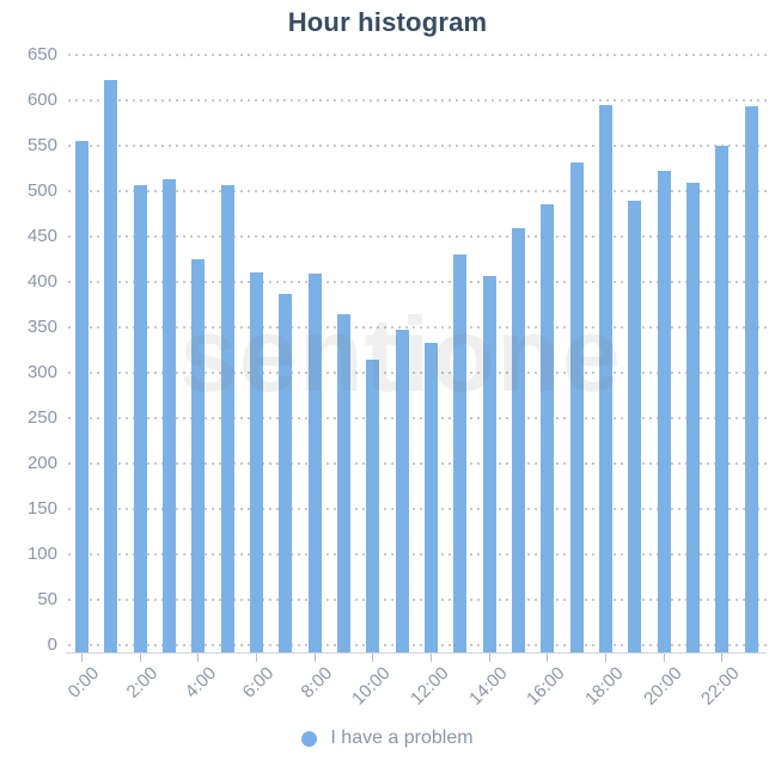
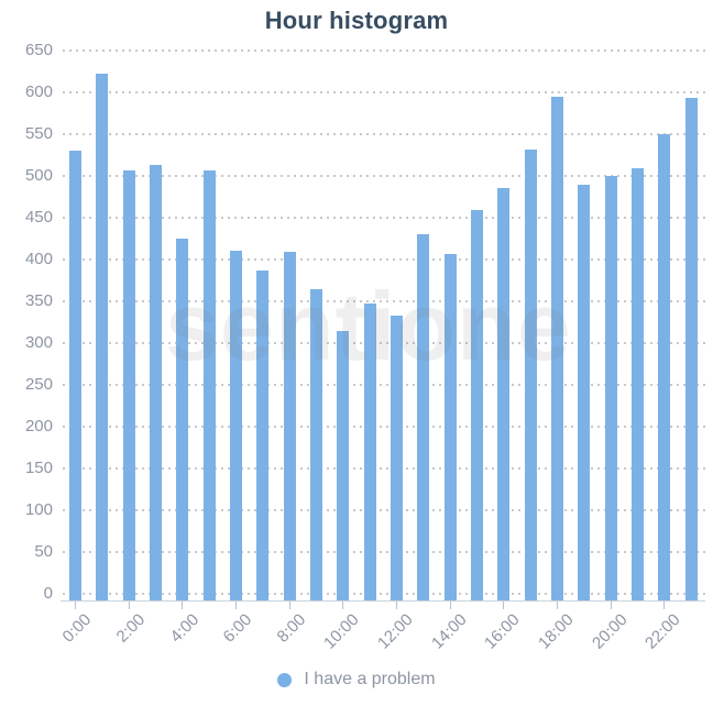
0:00: 560 -> 530
20:00: 520 -> 500
